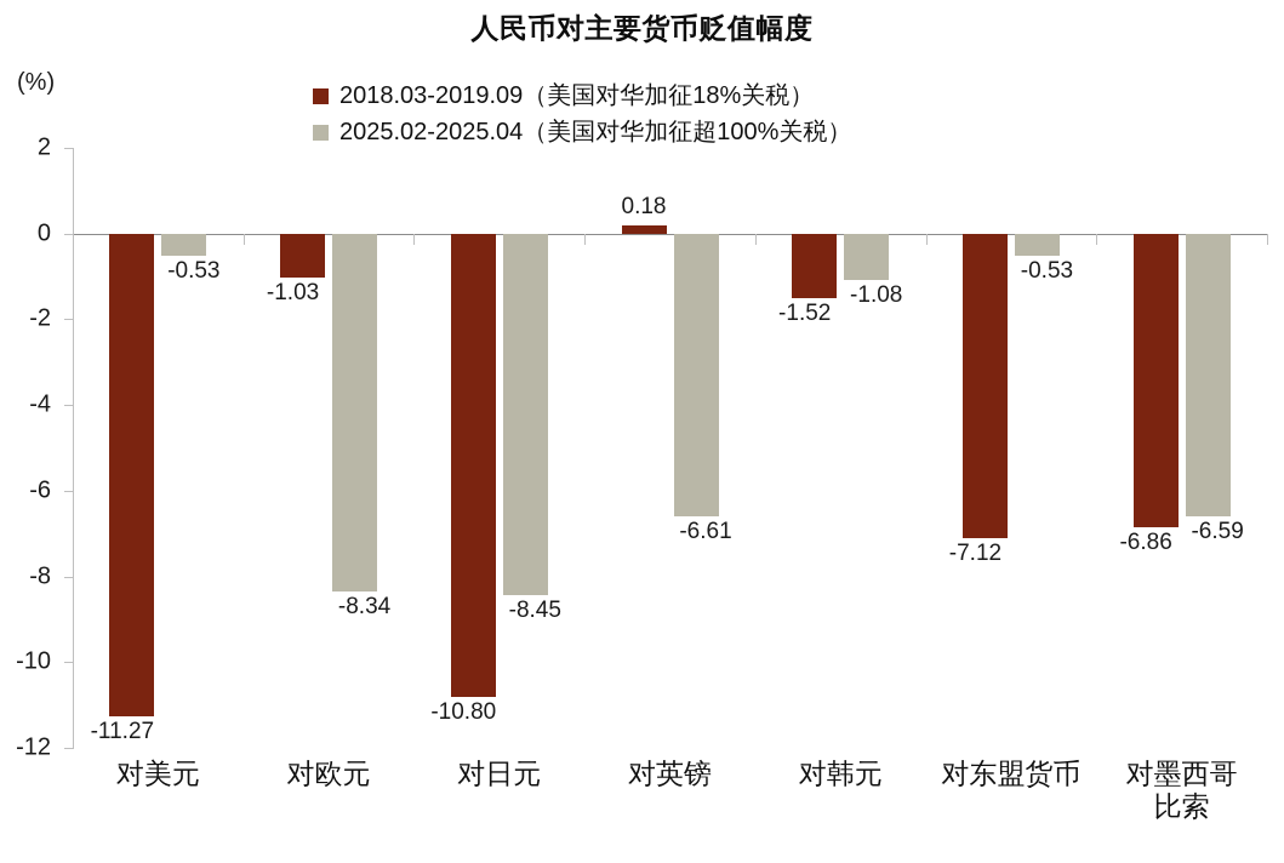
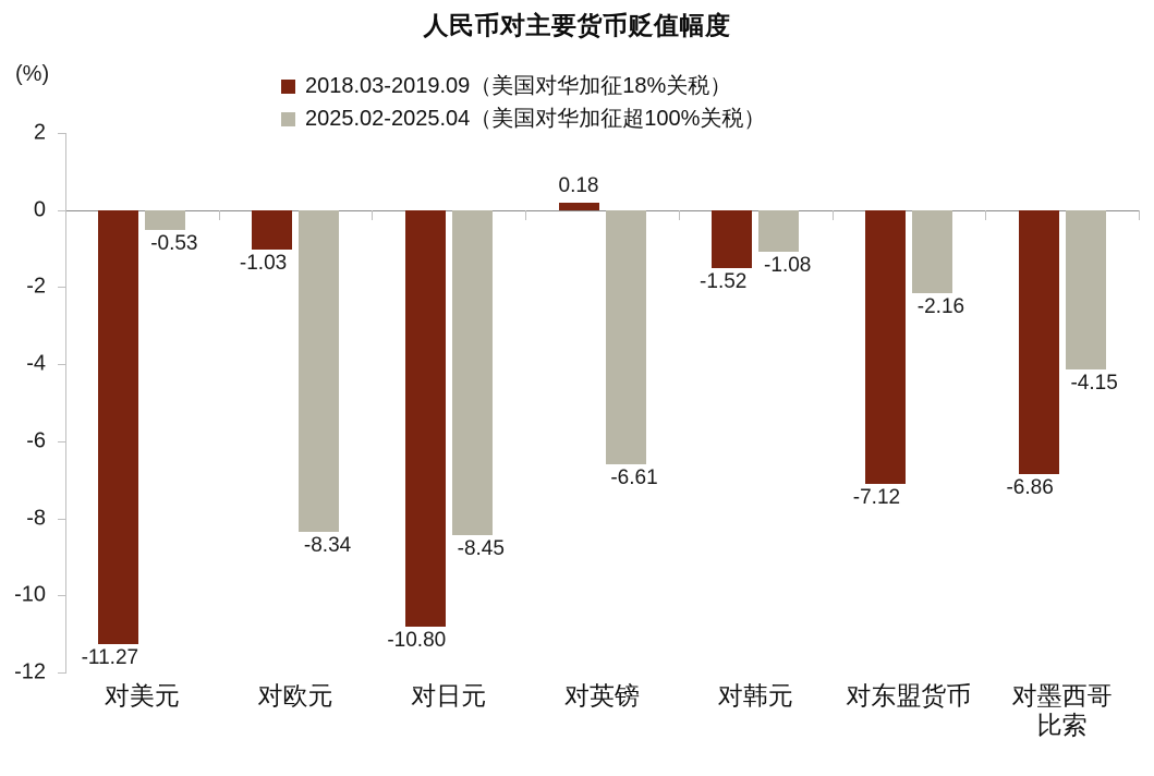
2025.02-2025.04（美国对华加征超100%关税）/对东盟货币: -0.53 -> -2.16
2025.02-2025.04（美国对华加征超100%关税）/对墨西哥 比索: -6.59 -> -4.15
